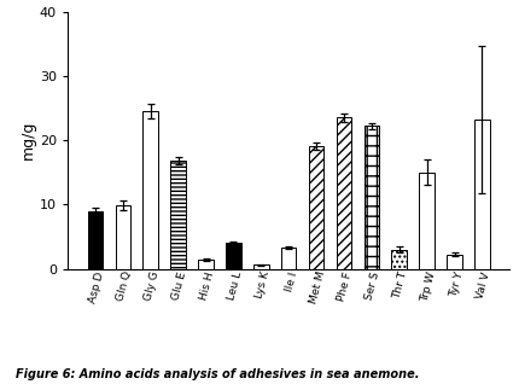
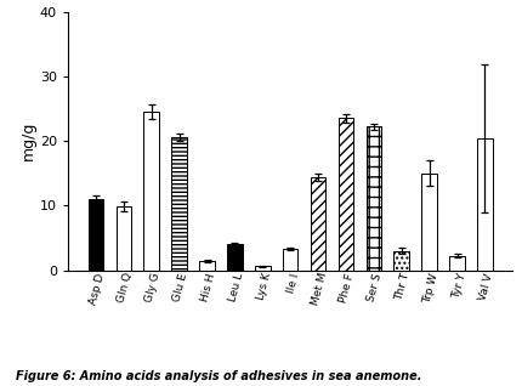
Asp D: 9.0 -> 11.0
Glu E: 16.8 -> 20.6
Met M: 19.1 -> 14.4
Val V: 23.2 -> 20.4
